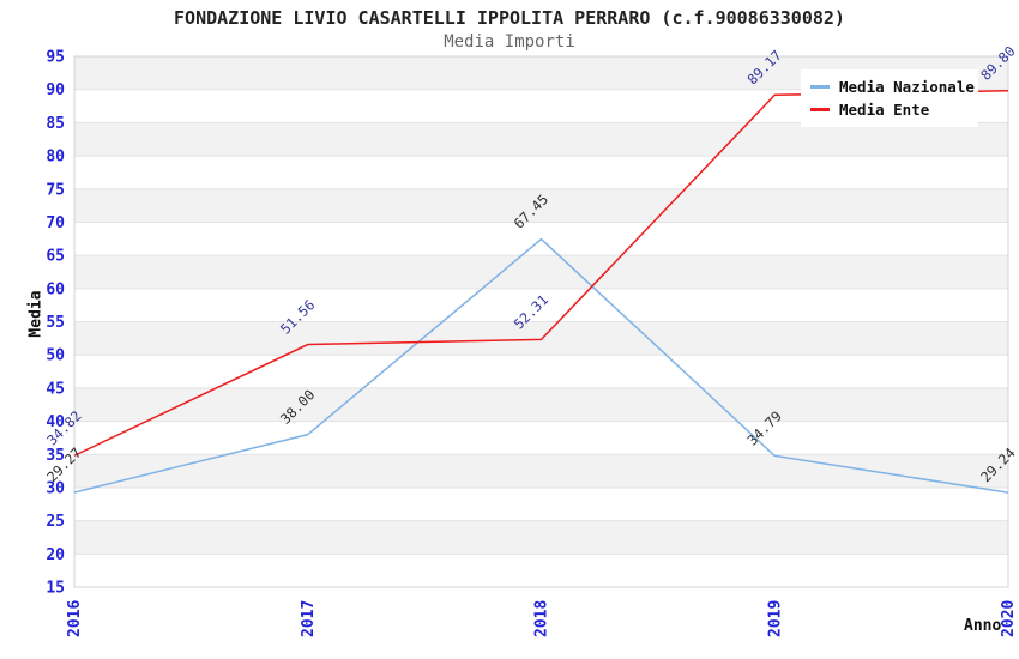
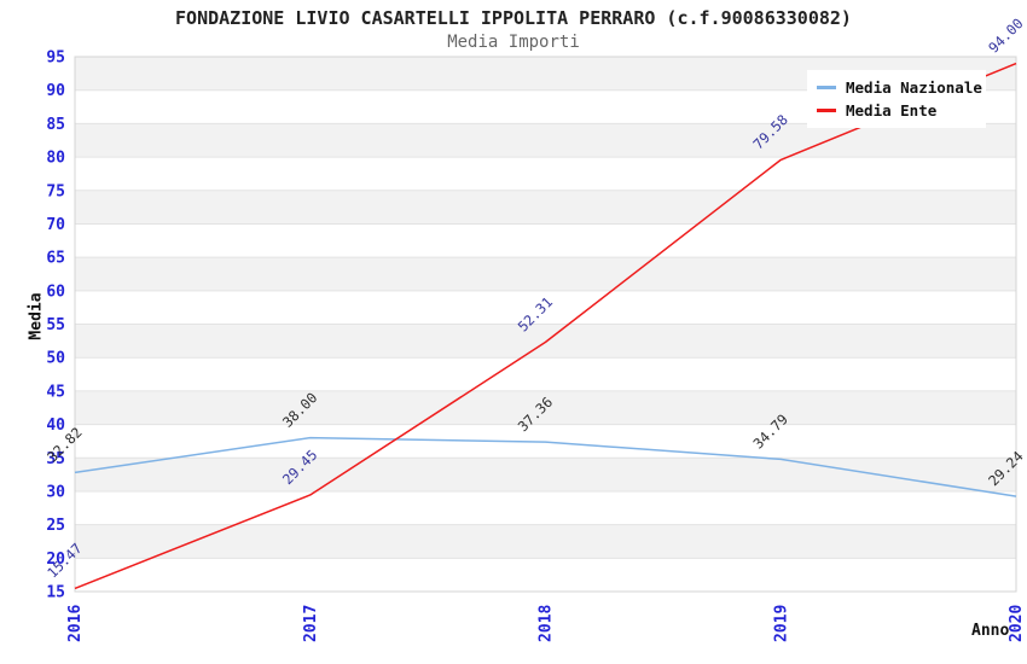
Media Nazionale/2016: 29.27 -> 32.82
Media Ente/2016: 34.82 -> 15.47
Media Ente/2017: 51.56 -> 29.45
Media Nazionale/2018: 67.45 -> 37.36
Media Ente/2019: 89.17 -> 79.58
Media Ente/2020: 89.80 -> 94.00
